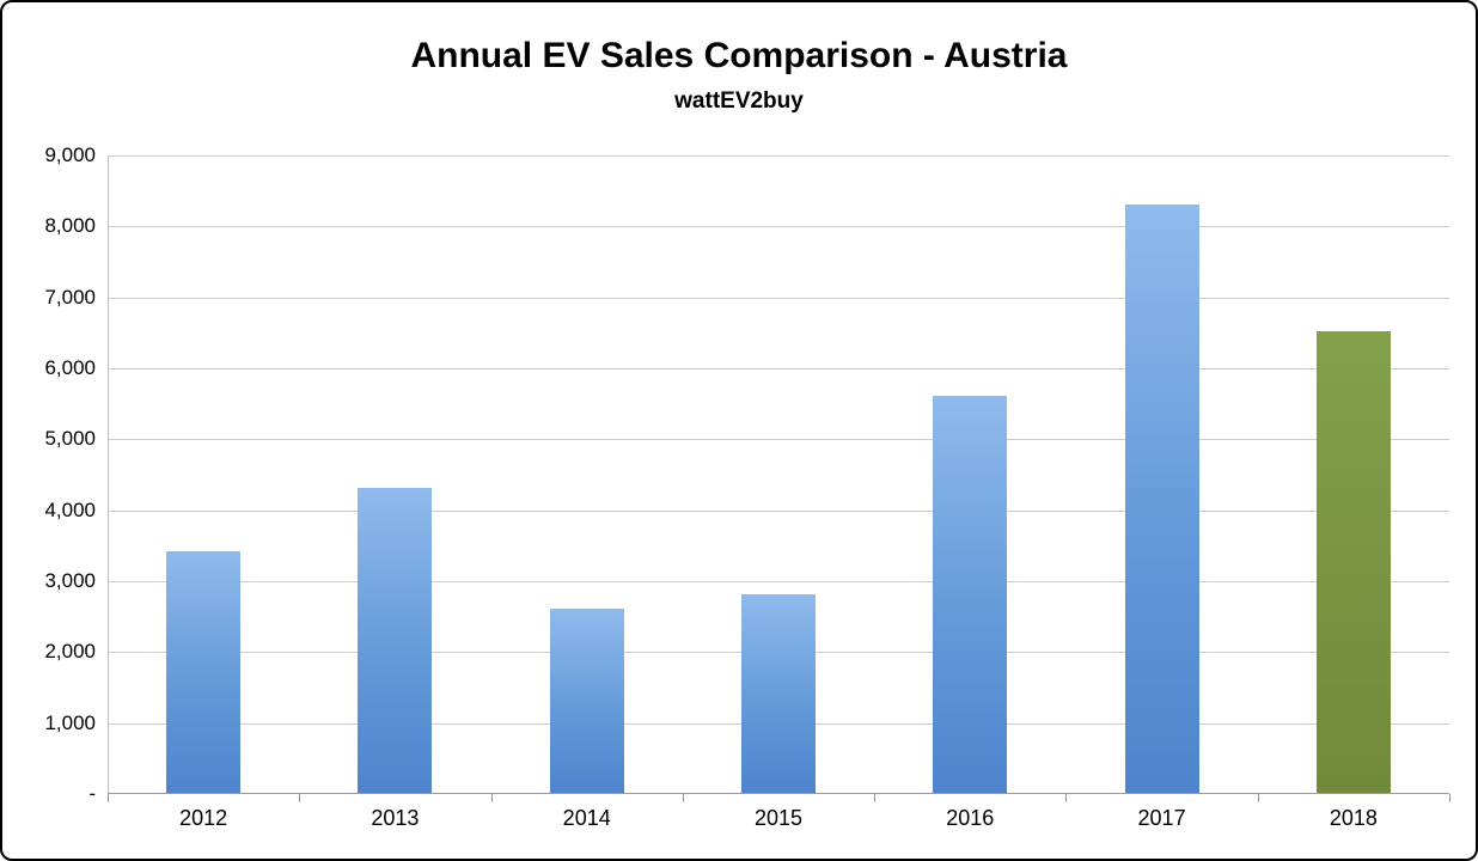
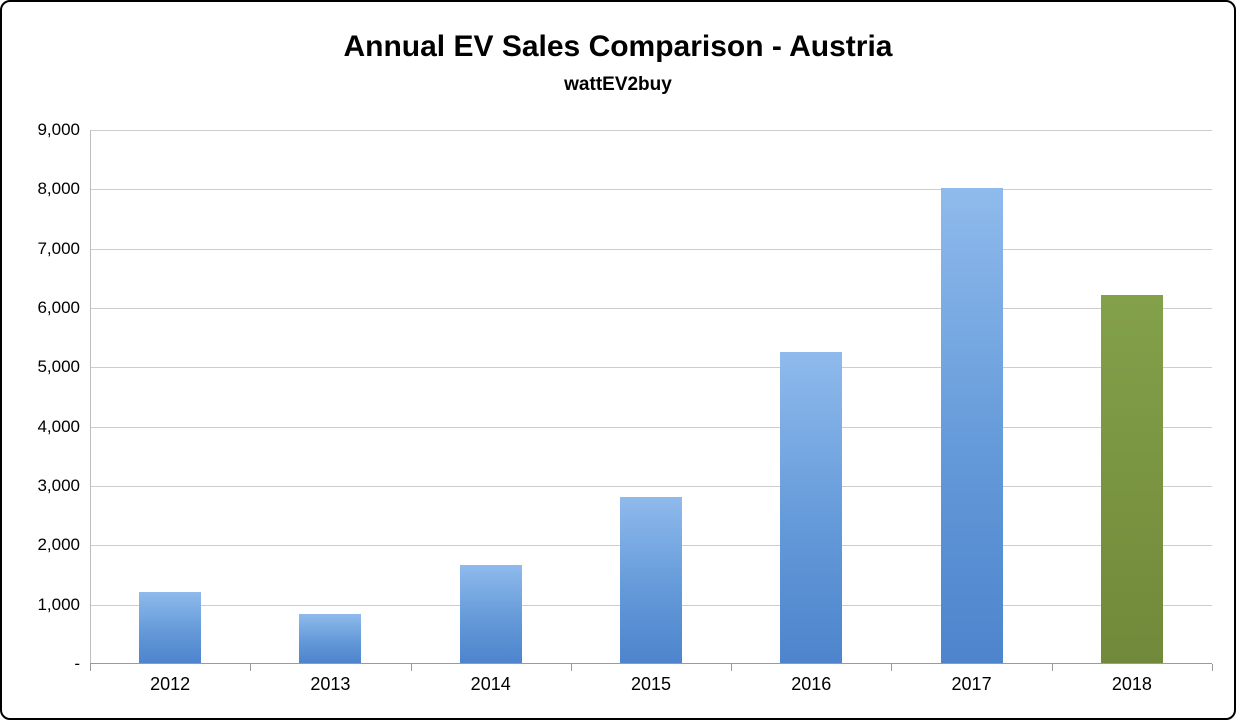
2012: 3400 -> 1200
2013: 4300 -> 800
2014: 2600 -> 1600
2016: 5600 -> 5200
2017: 8300 -> 8000
2018: 6500 -> 6200
